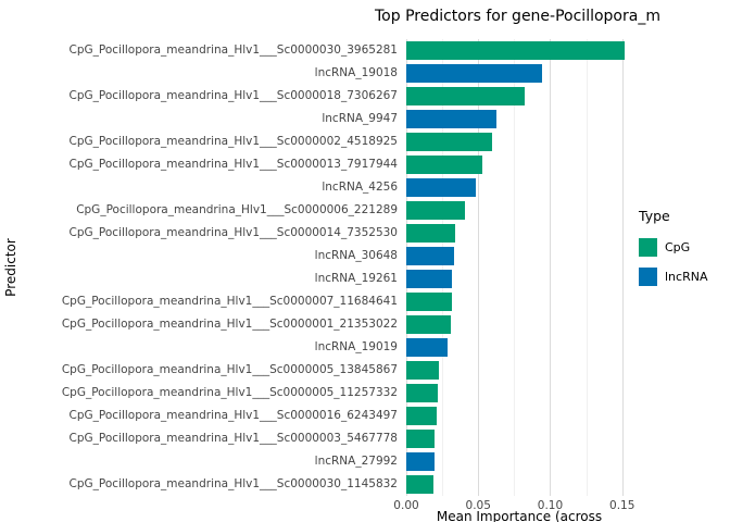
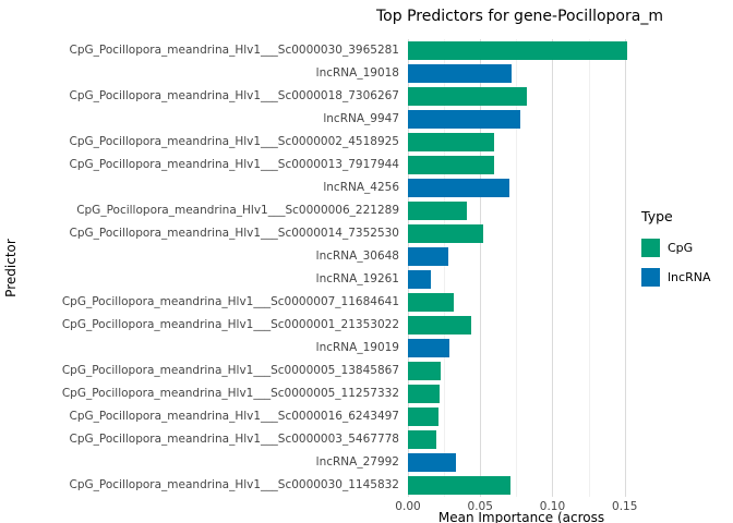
lncRNA_19018: 0.094 -> 0.072
lncRNA_9947: 0.063 -> 0.078
CpG_Pocillopora_meandrina_Hlv1___Sc0000013_7917944: 0.053 -> 0.060
lncRNA_4256: 0.048 -> 0.070
CpG_Pocillopora_meandrina_Hlv1___Sc0000014_7352530: 0.034 -> 0.052
lncRNA_30648: 0.033 -> 0.028
lncRNA_19261: 0.032 -> 0.016
CpG_Pocillopora_meandrina_Hlv1___Sc0000001_21353022: 0.031 -> 0.044
lncRNA_27992: 0.020 -> 0.033
CpG_Pocillopora_meandrina_Hlv1___Sc0000030_1145832: 0.019 -> 0.071
